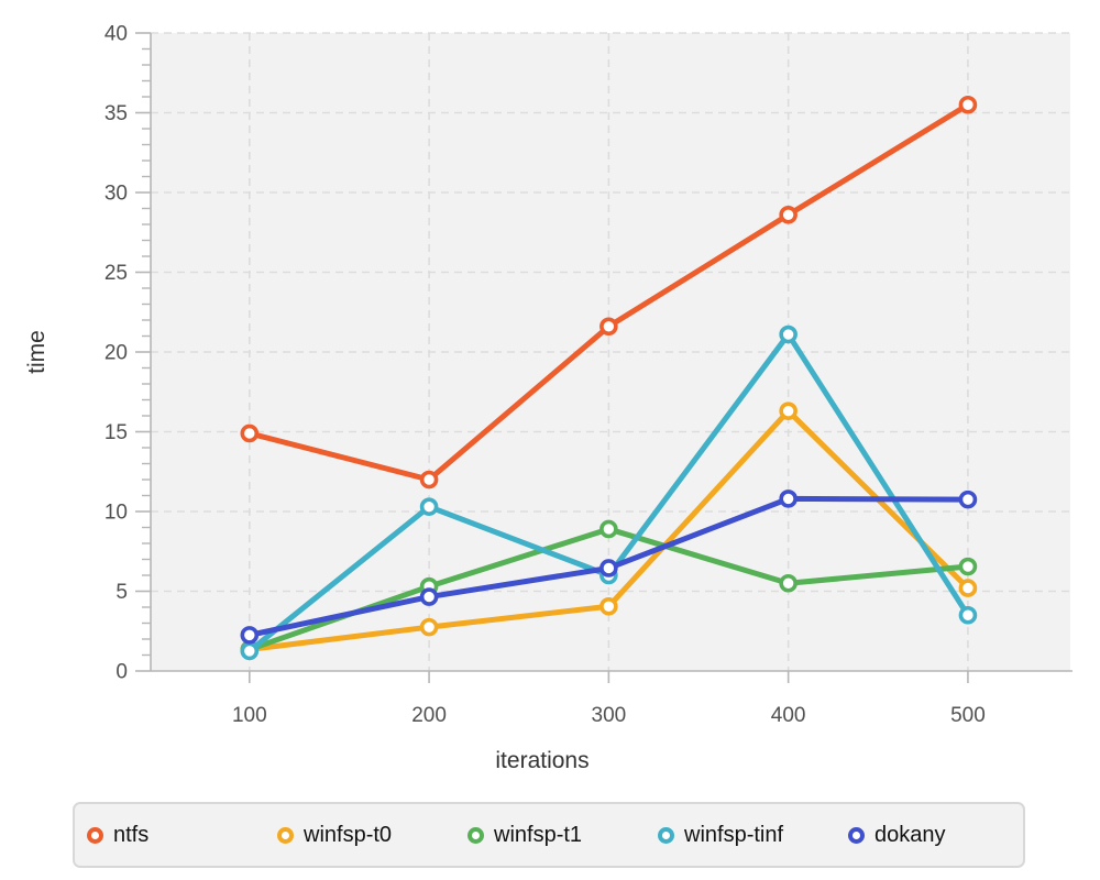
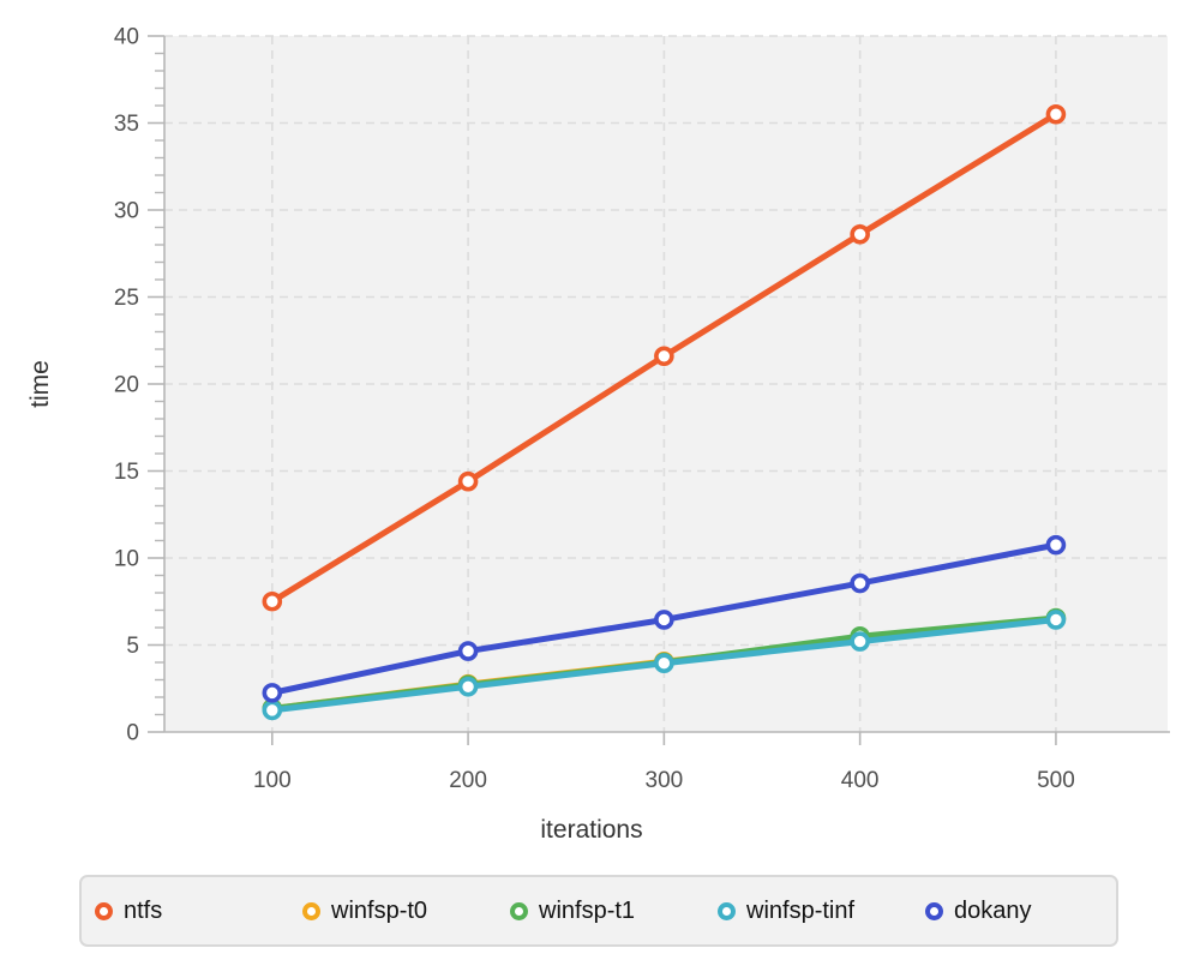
ntfs/100: 14.9 -> 7.5
ntfs/200: 12.0 -> 14.4
winfsp-t1/200: 5.3 -> 2.7
winfsp-tinf/200: 10.3 -> 2.6
winfsp-t1/300: 8.9 -> 4.0
winfsp-tinf/300: 6.0 -> 4.0
winfsp-t0/400: 16.3 -> 5.3
winfsp-tinf/400: 21.1 -> 5.2
dokany/400: 10.8 -> 8.6
winfsp-t0/500: 5.2 -> 6.5
winfsp-tinf/500: 3.5 -> 6.5
